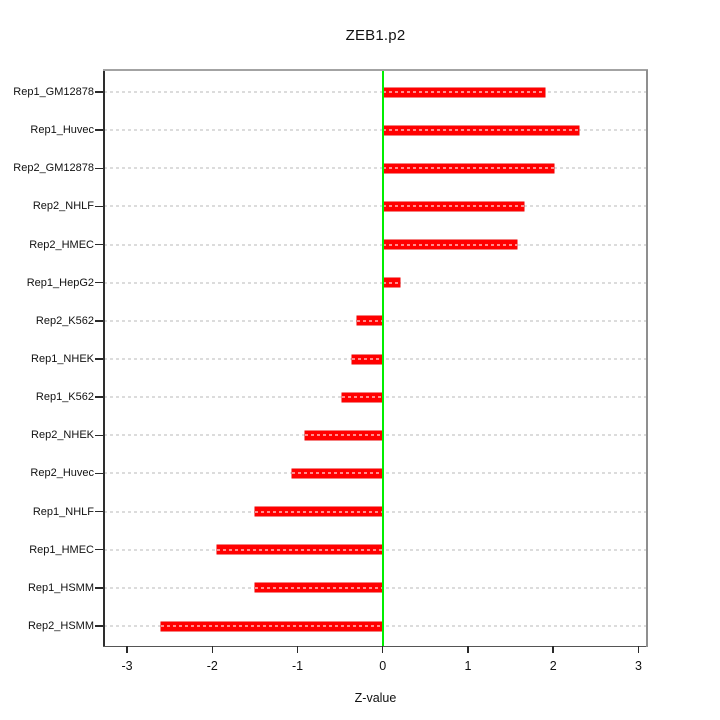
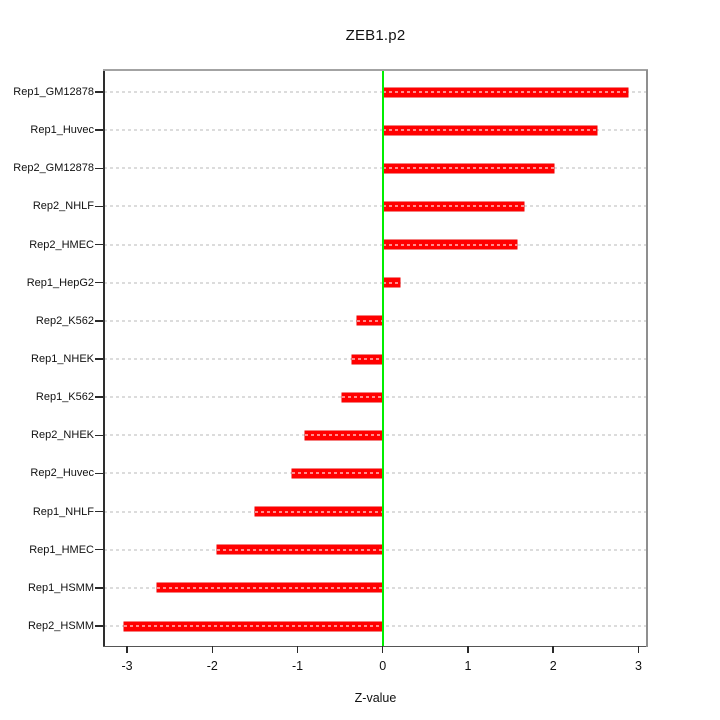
Rep1_GM12878: 1.9 -> 2.9
Rep1_Huvec: 2.3 -> 2.5
Rep1_HSMM: -1.5 -> -2.6
Rep2_HSMM: -2.6 -> -3.0
